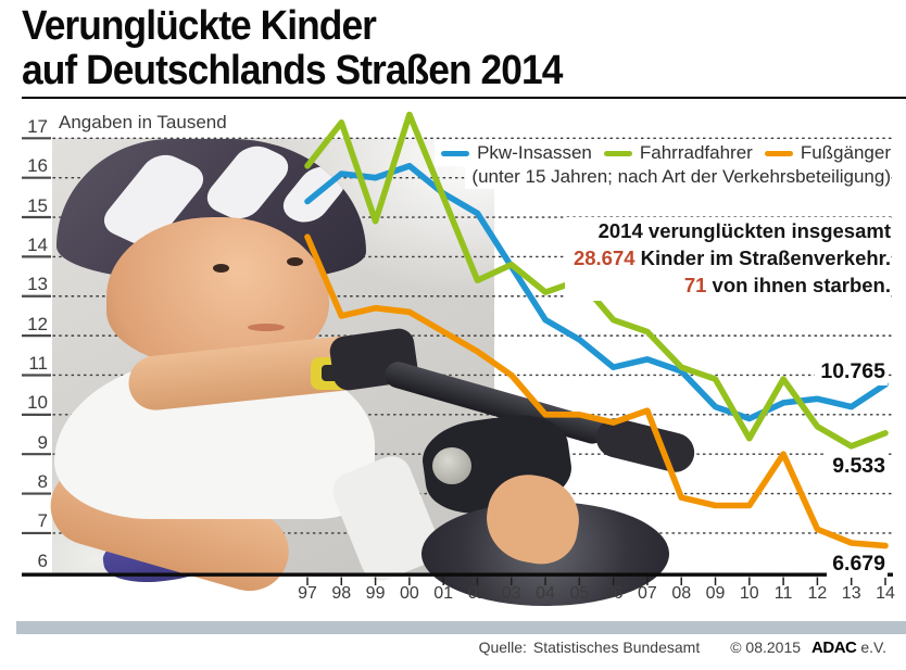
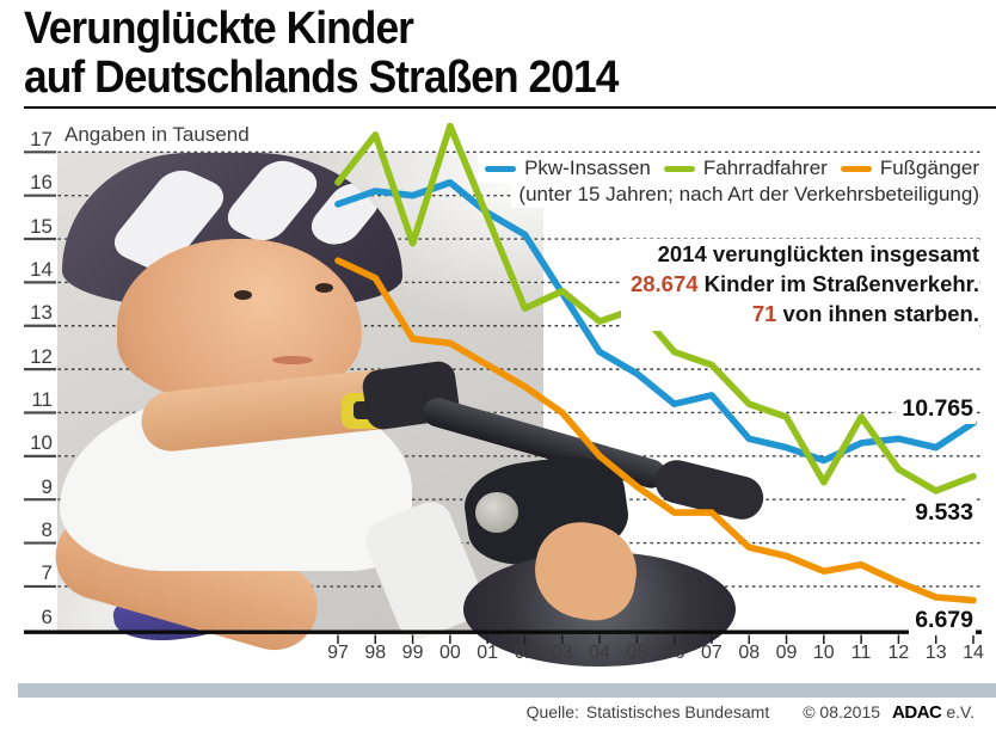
Pkw-Insassen/97: 15.4 -> 15.8
Fußgänger/98: 12.5 -> 14.1
Fußgänger/05: 10.0 -> 9.3
Fußgänger/06: 9.8 -> 8.7
Fußgänger/07: 10.1 -> 8.7
Pkw-Insassen/08: 11.1 -> 10.4
Fußgänger/10: 7.7 -> 7.3
Fußgänger/11: 9.0 -> 7.5
